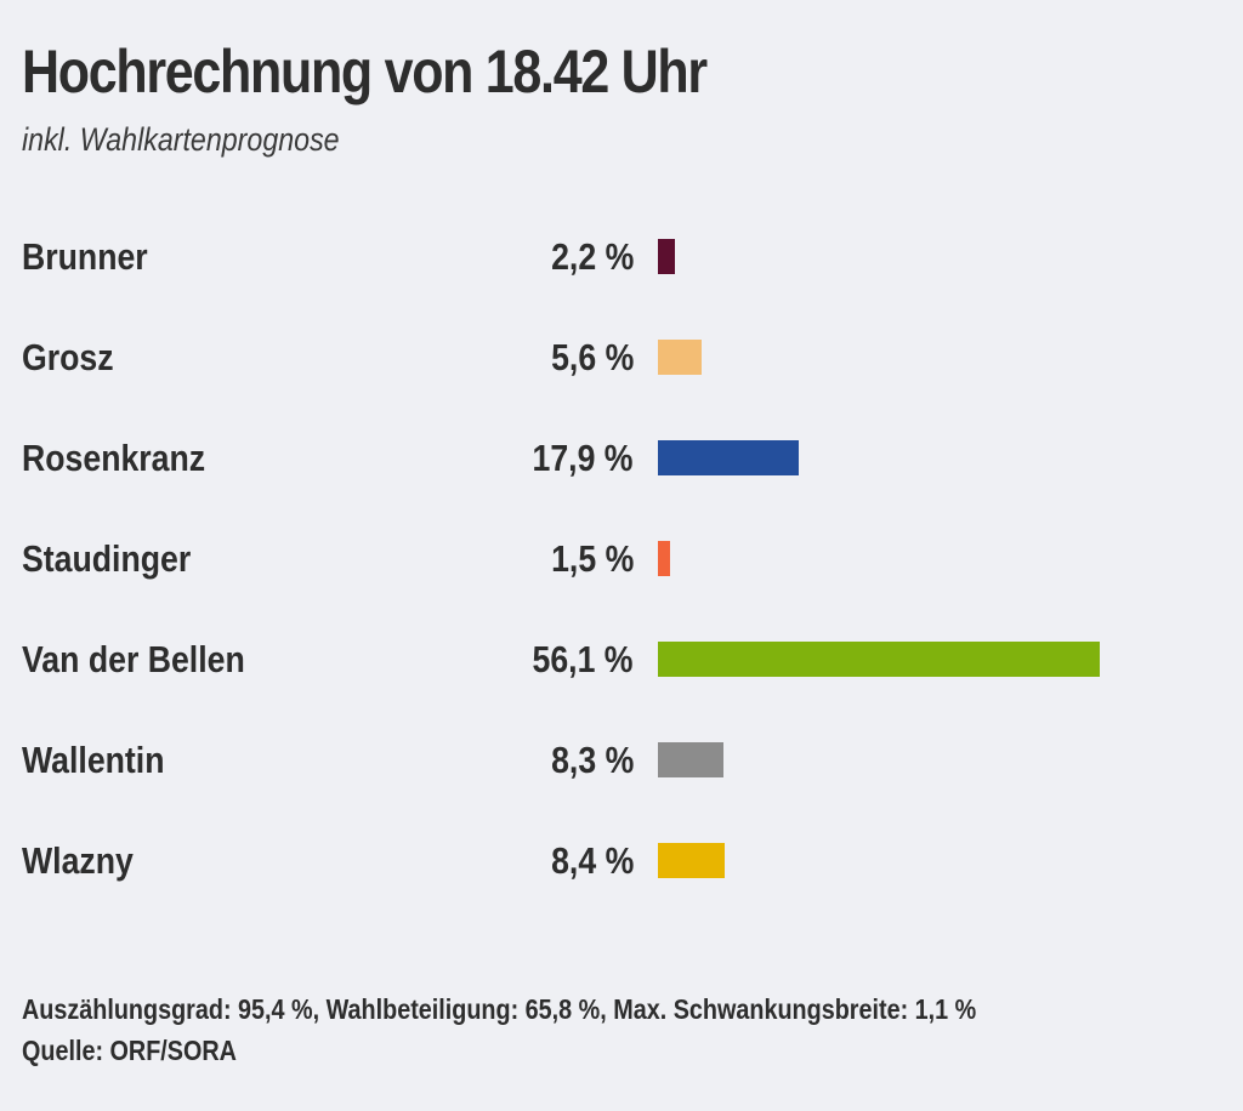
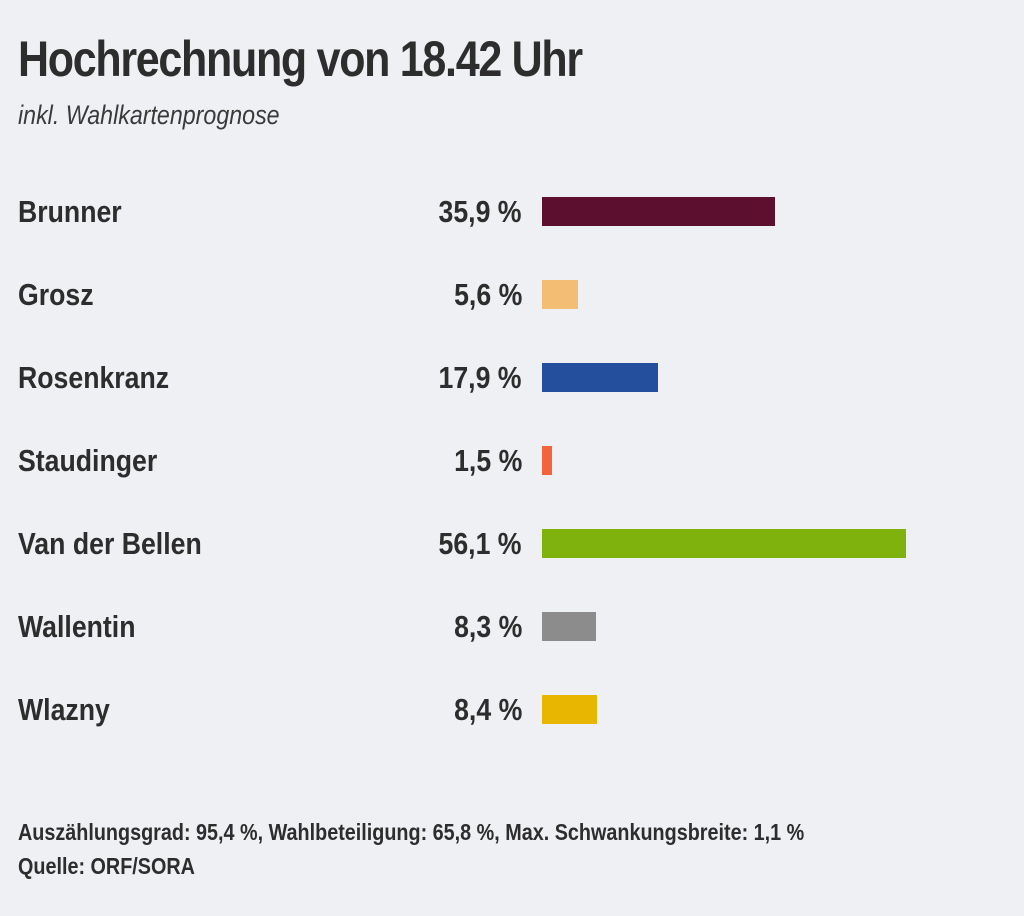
Brunner: 2,2 -> 35,9
